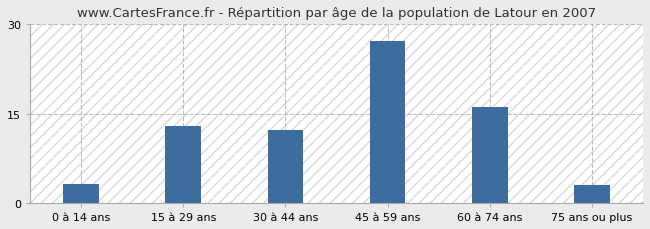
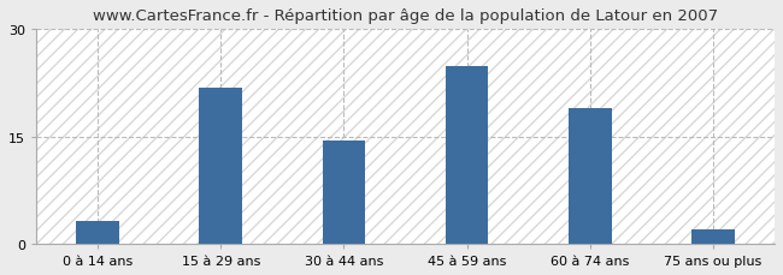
15 à 29 ans: 13.0 -> 21.8
30 à 44 ans: 12.3 -> 14.4
45 à 59 ans: 27.2 -> 24.8
60 à 74 ans: 16.2 -> 19.0
75 ans ou plus: 3.0 -> 2.0
